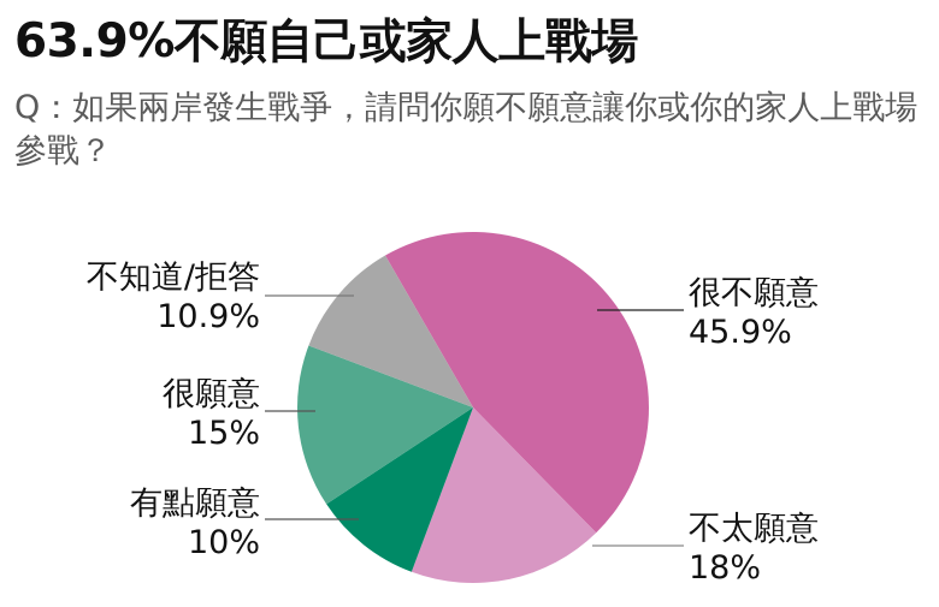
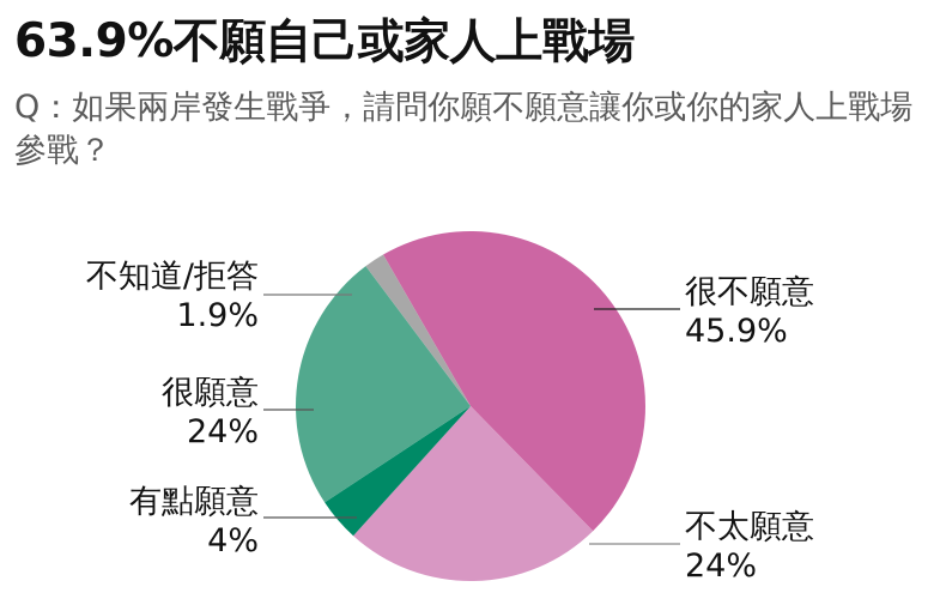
不太願意: 18% -> 24%
有點願意: 10% -> 4%
很願意: 15% -> 24%
不知道/拒答: 10.9% -> 1.9%
